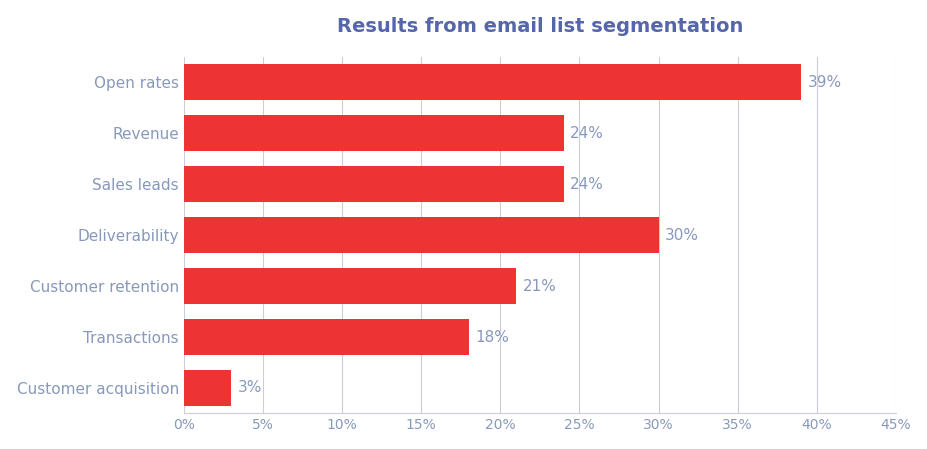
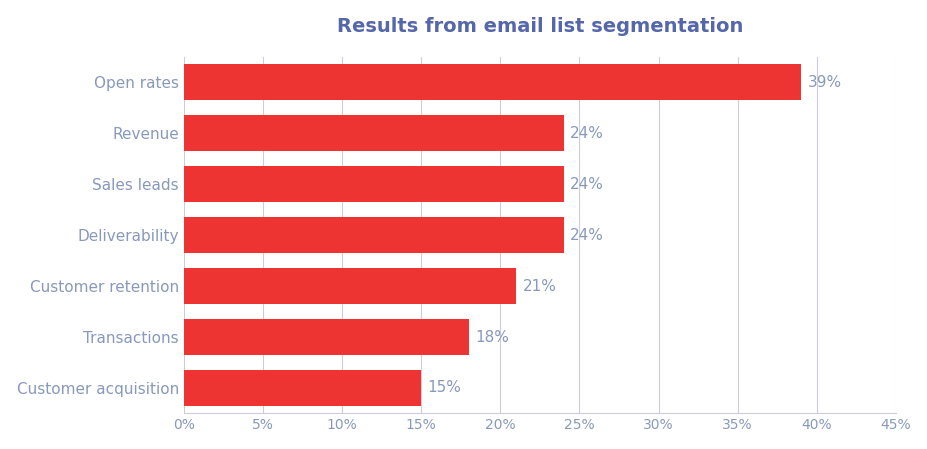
Deliverability: 30% -> 24%
Customer acquisition: 3% -> 15%
